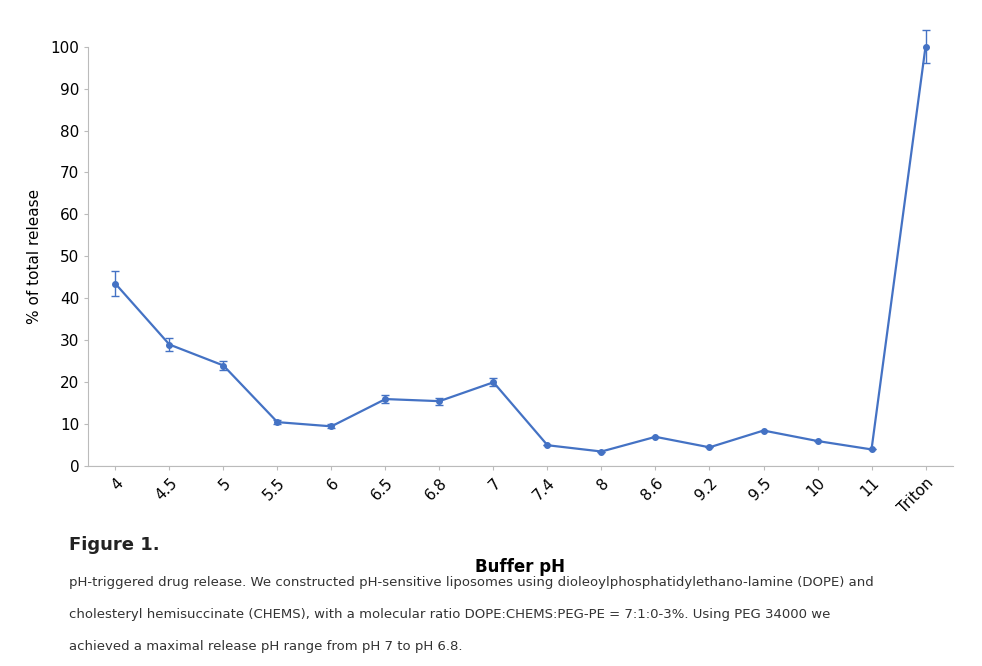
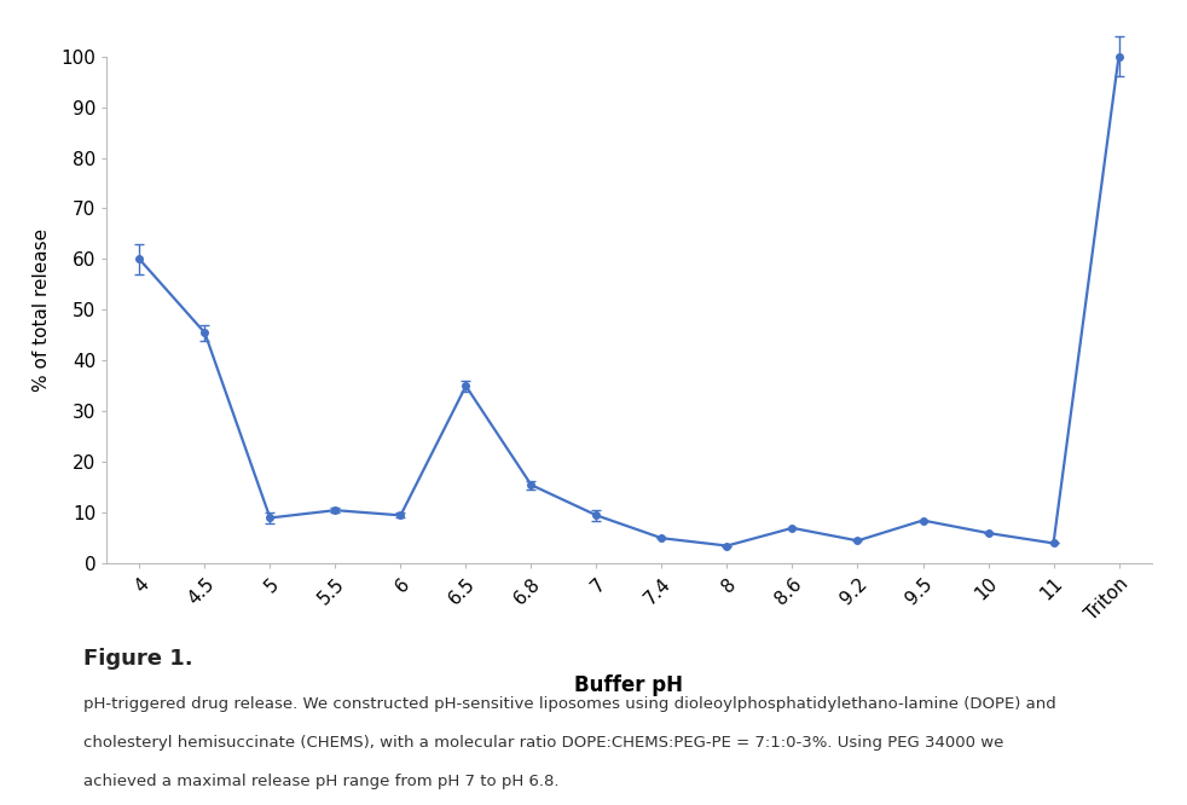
4: 43.5 -> 60.0
4.5: 29.0 -> 45.5
5: 24.0 -> 9.0
6.5: 16.0 -> 35.0
7: 20.0 -> 9.5
